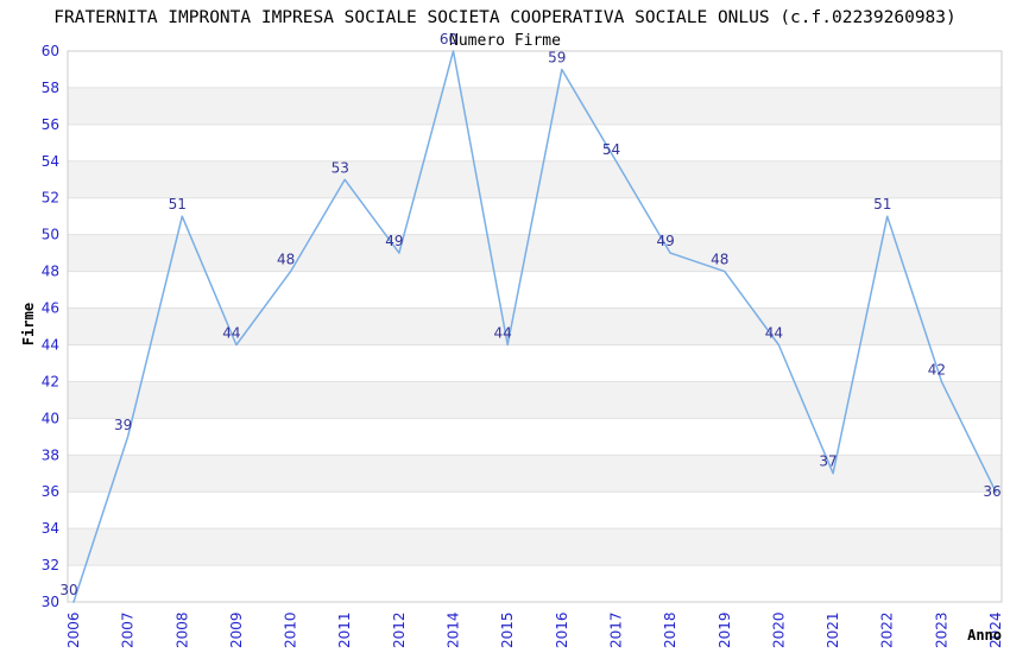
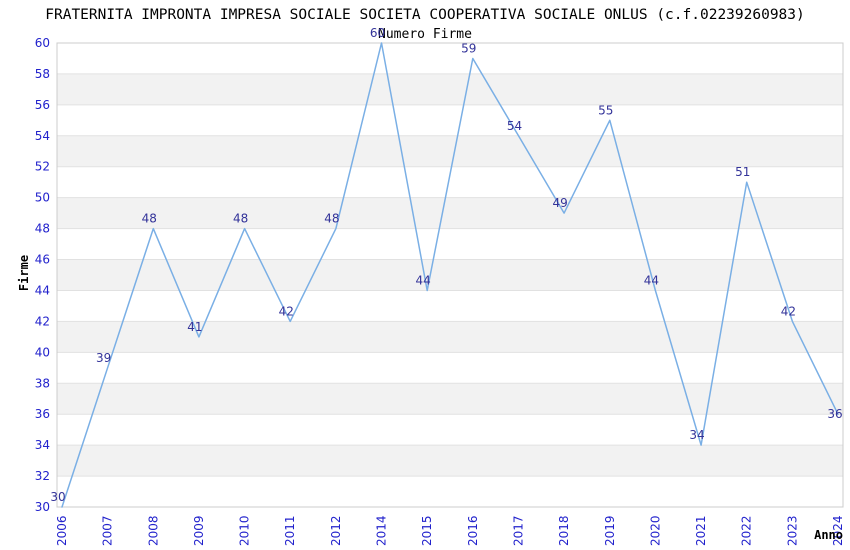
2008: 51 -> 48
2009: 44 -> 41
2011: 53 -> 42
2012: 49 -> 48
2019: 48 -> 55
2021: 37 -> 34
